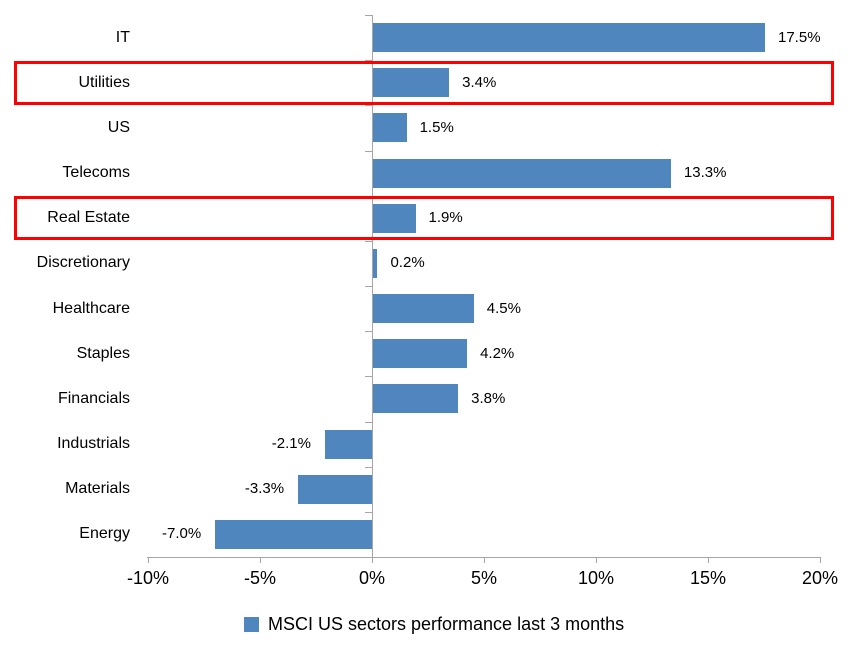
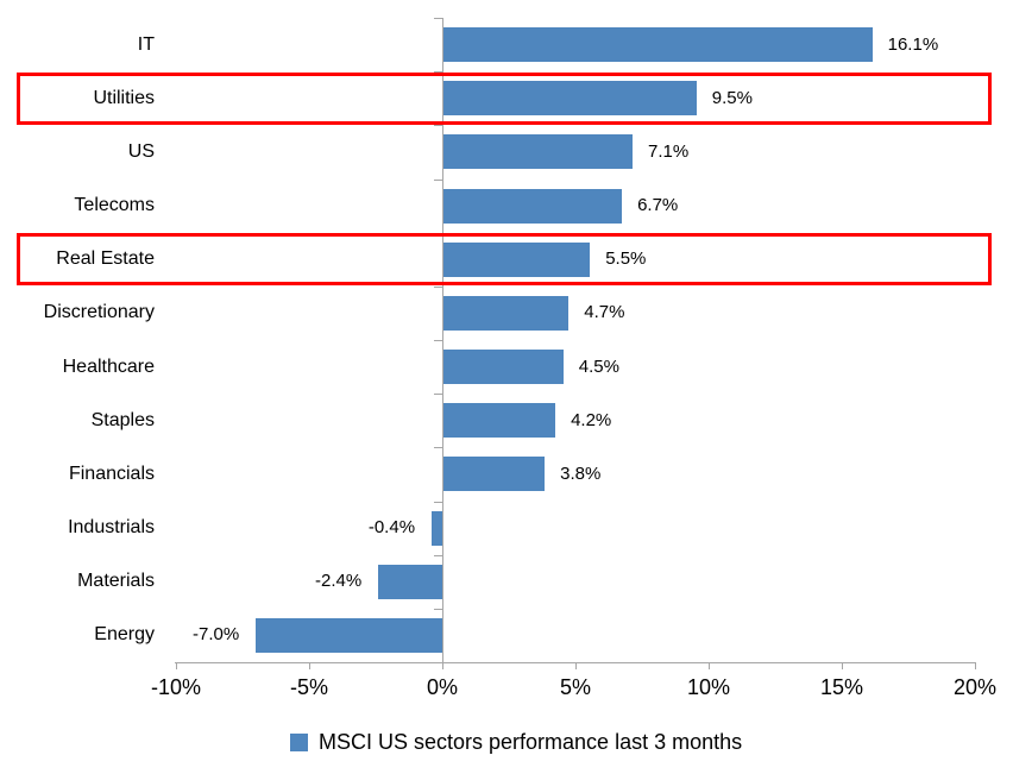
IT: 17.5% -> 16.1%
Utilities: 3.4% -> 9.5%
US: 1.5% -> 7.1%
Telecoms: 13.3% -> 6.7%
Real Estate: 1.9% -> 5.5%
Discretionary: 0.2% -> 4.7%
Industrials: -2.1% -> -0.4%
Materials: -3.3% -> -2.4%
